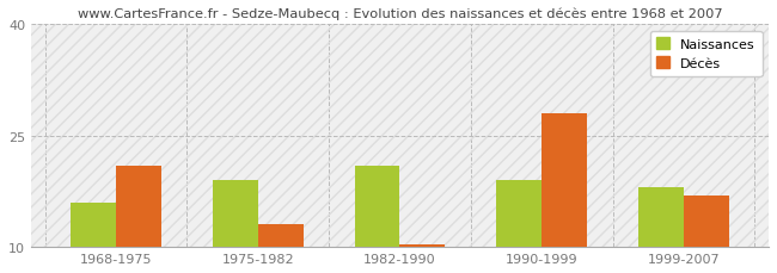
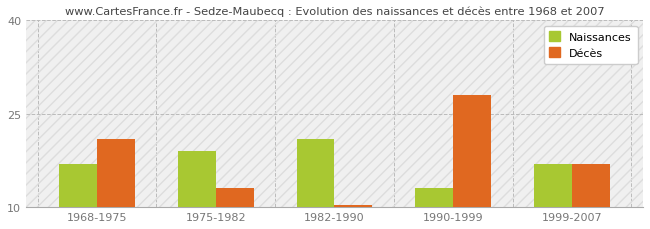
Naissances/1968-1975: 16 -> 17
Naissances/1990-1999: 19 -> 13
Naissances/1999-2007: 18 -> 17
